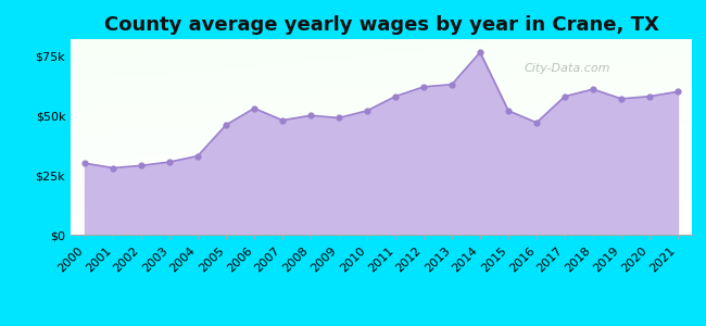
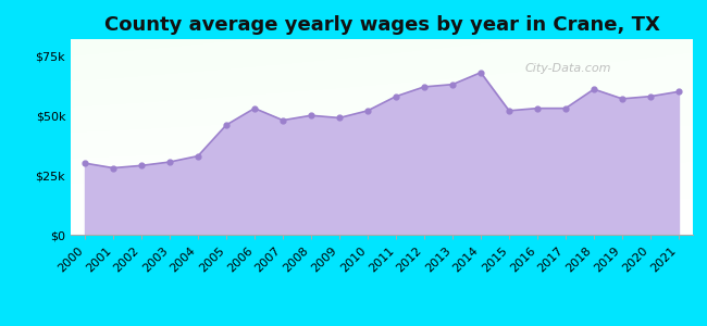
2014: $76.5k -> $68.0k
2016: $47.0k -> $53.0k
2017: $58.0k -> $53.0k
